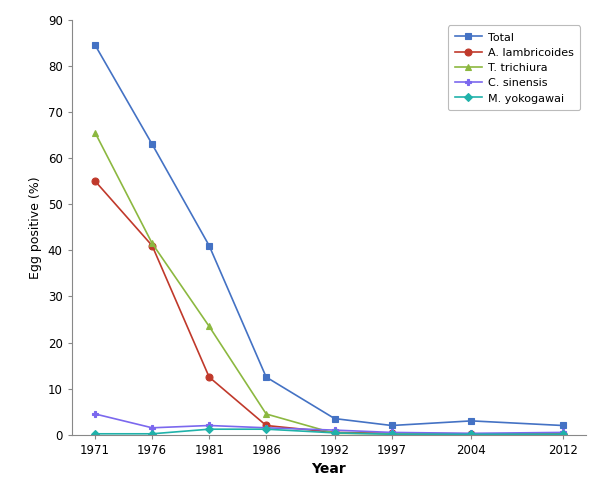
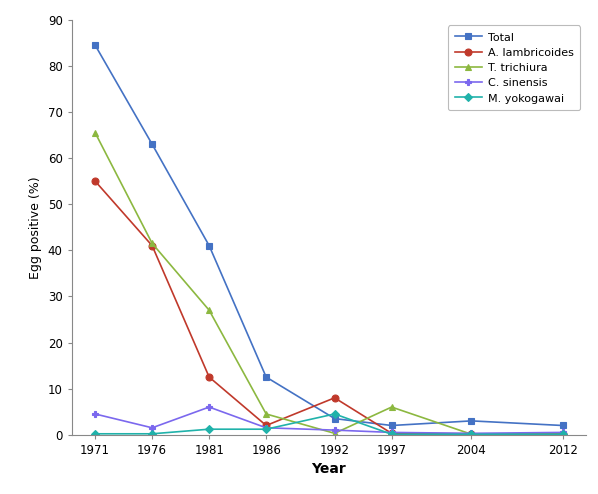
T. trichiura/1981: 23.5 -> 27.0
C. sinensis/1981: 2.0 -> 6.0
A. lambricoides/1992: 0.5 -> 8.0
M. yokogawai/1992: 0.4 -> 4.5
T. trichiura/1997: 0.2 -> 6.0
